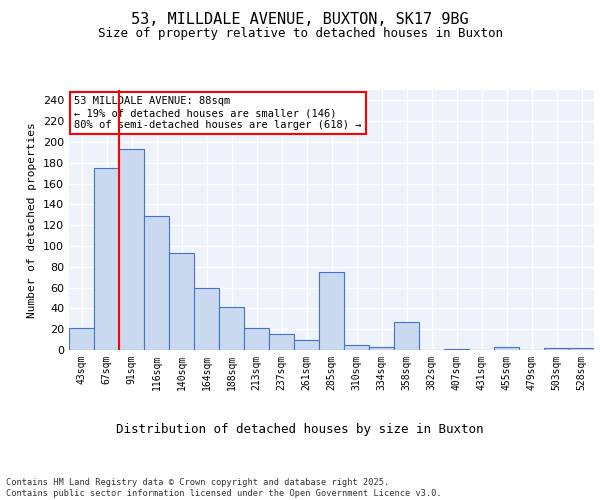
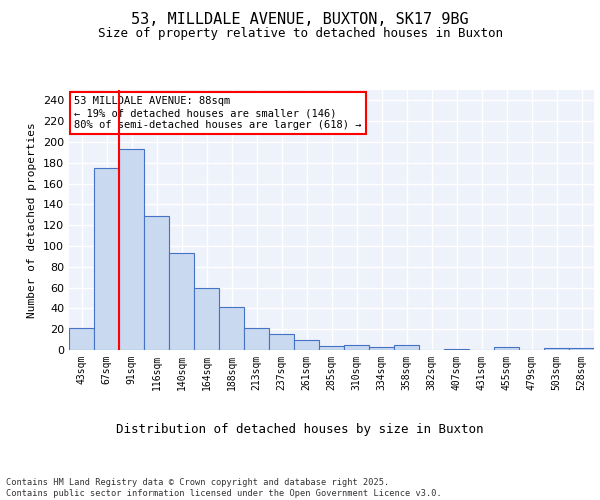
285sqm: 75 -> 4
358sqm: 27 -> 5
